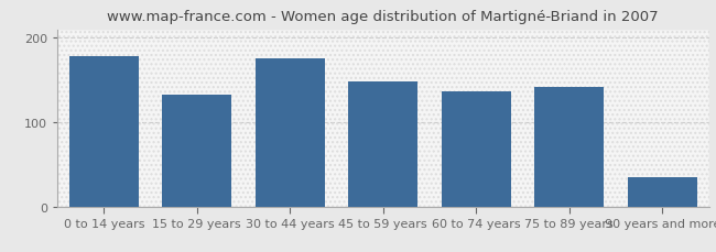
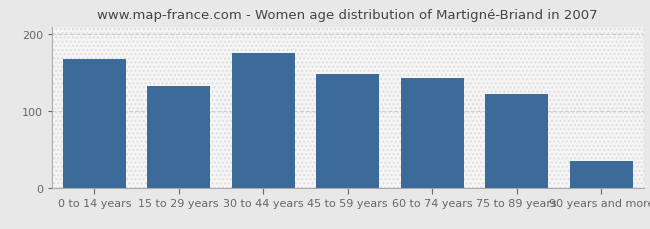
0 to 14 years: 178 -> 168
60 to 74 years: 136 -> 143
75 to 89 years: 142 -> 122
